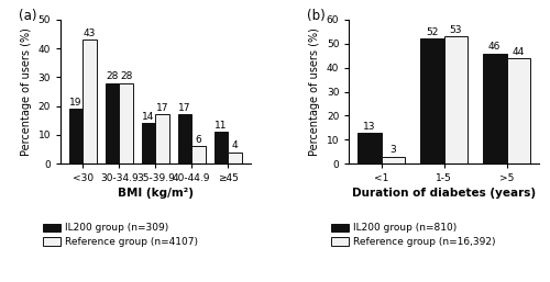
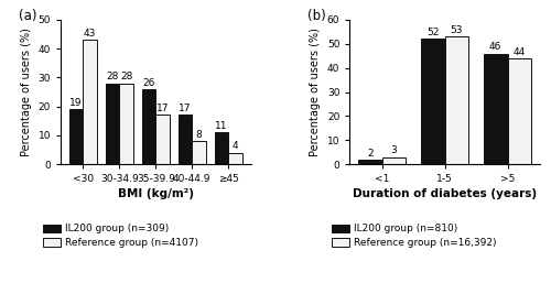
IL200 group (n=309)/35-39.9: 14 -> 26
Reference group (n=4107)/40-44.9: 6 -> 8
IL200 group (n=810)/<1: 13 -> 2
